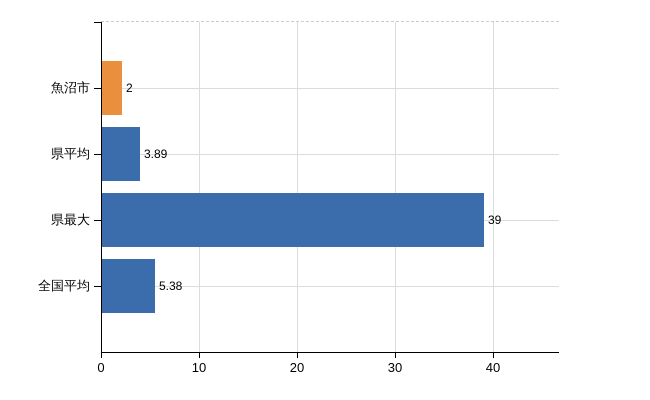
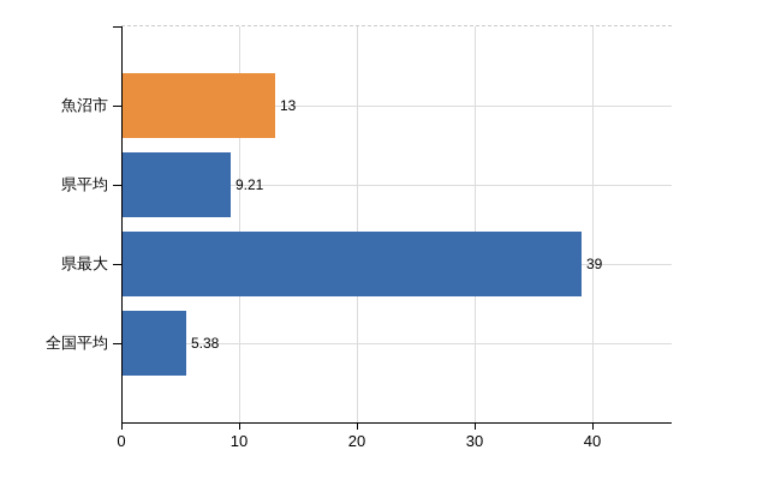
魚沼市: 2 -> 13
県平均: 3.89 -> 9.21
